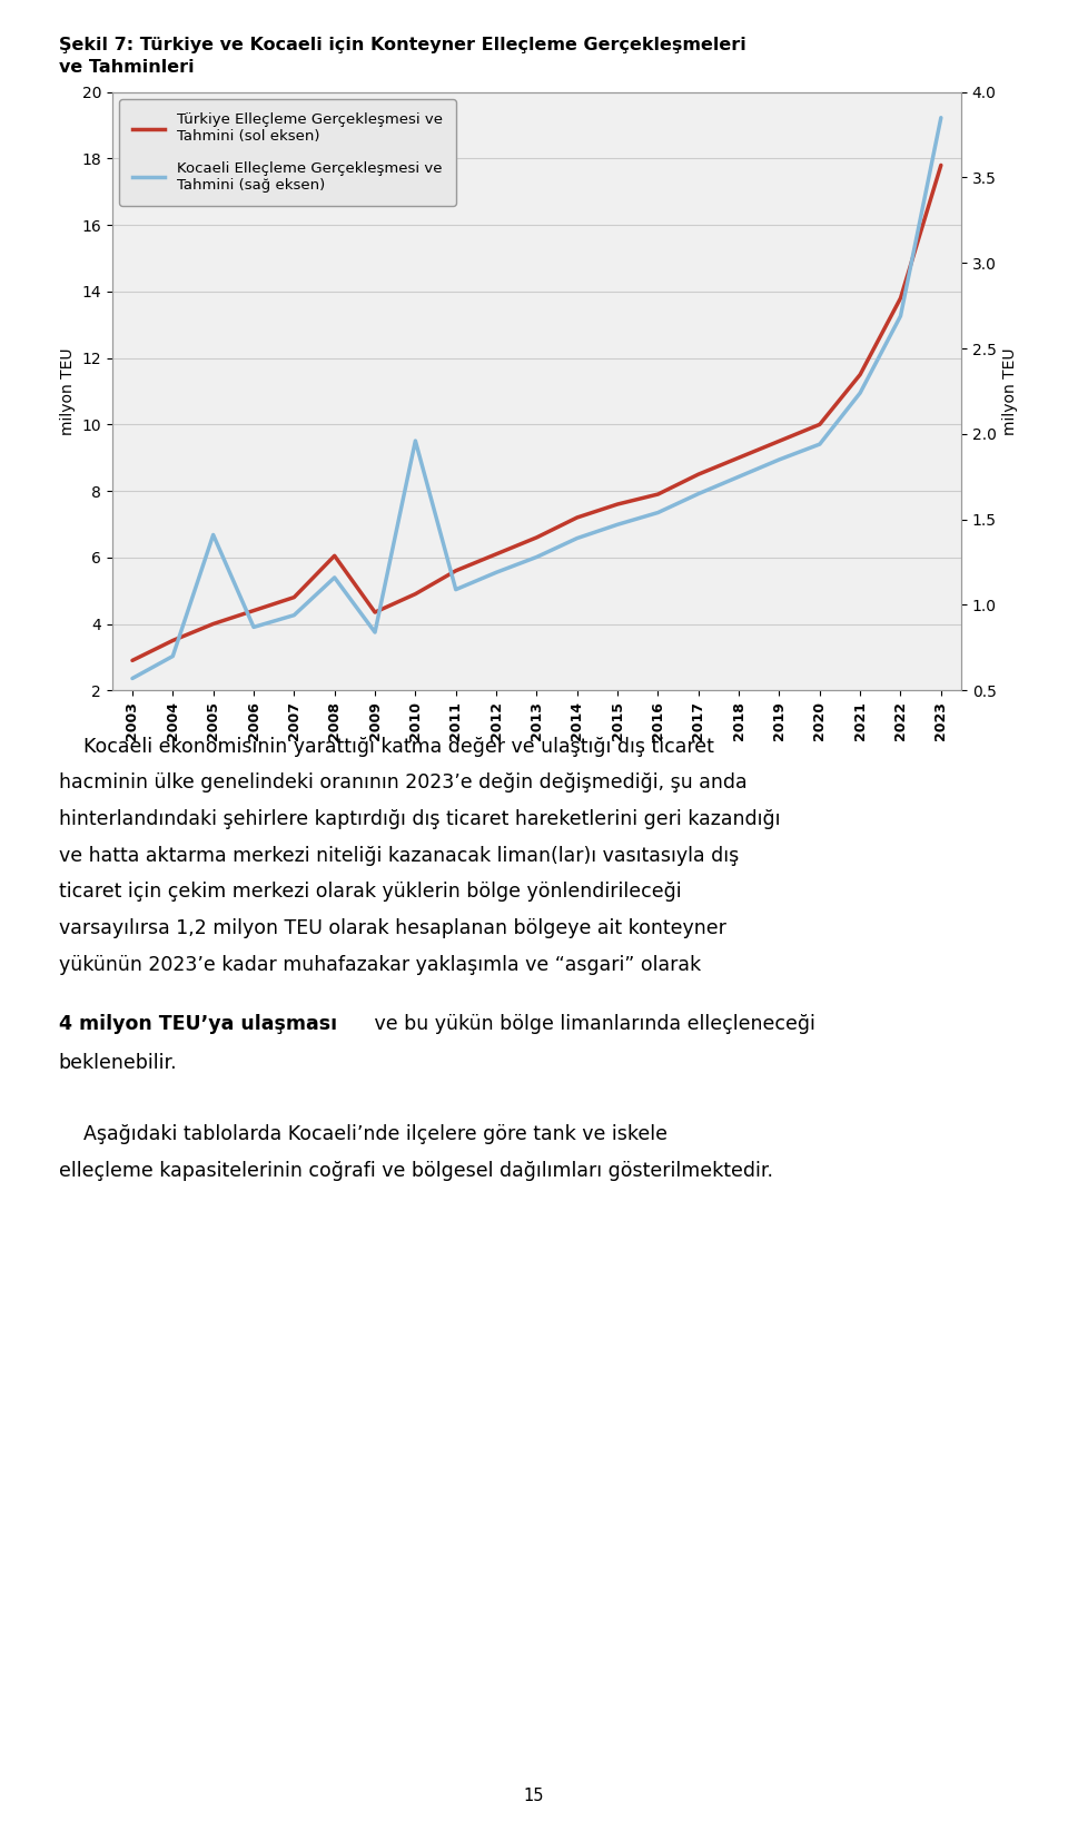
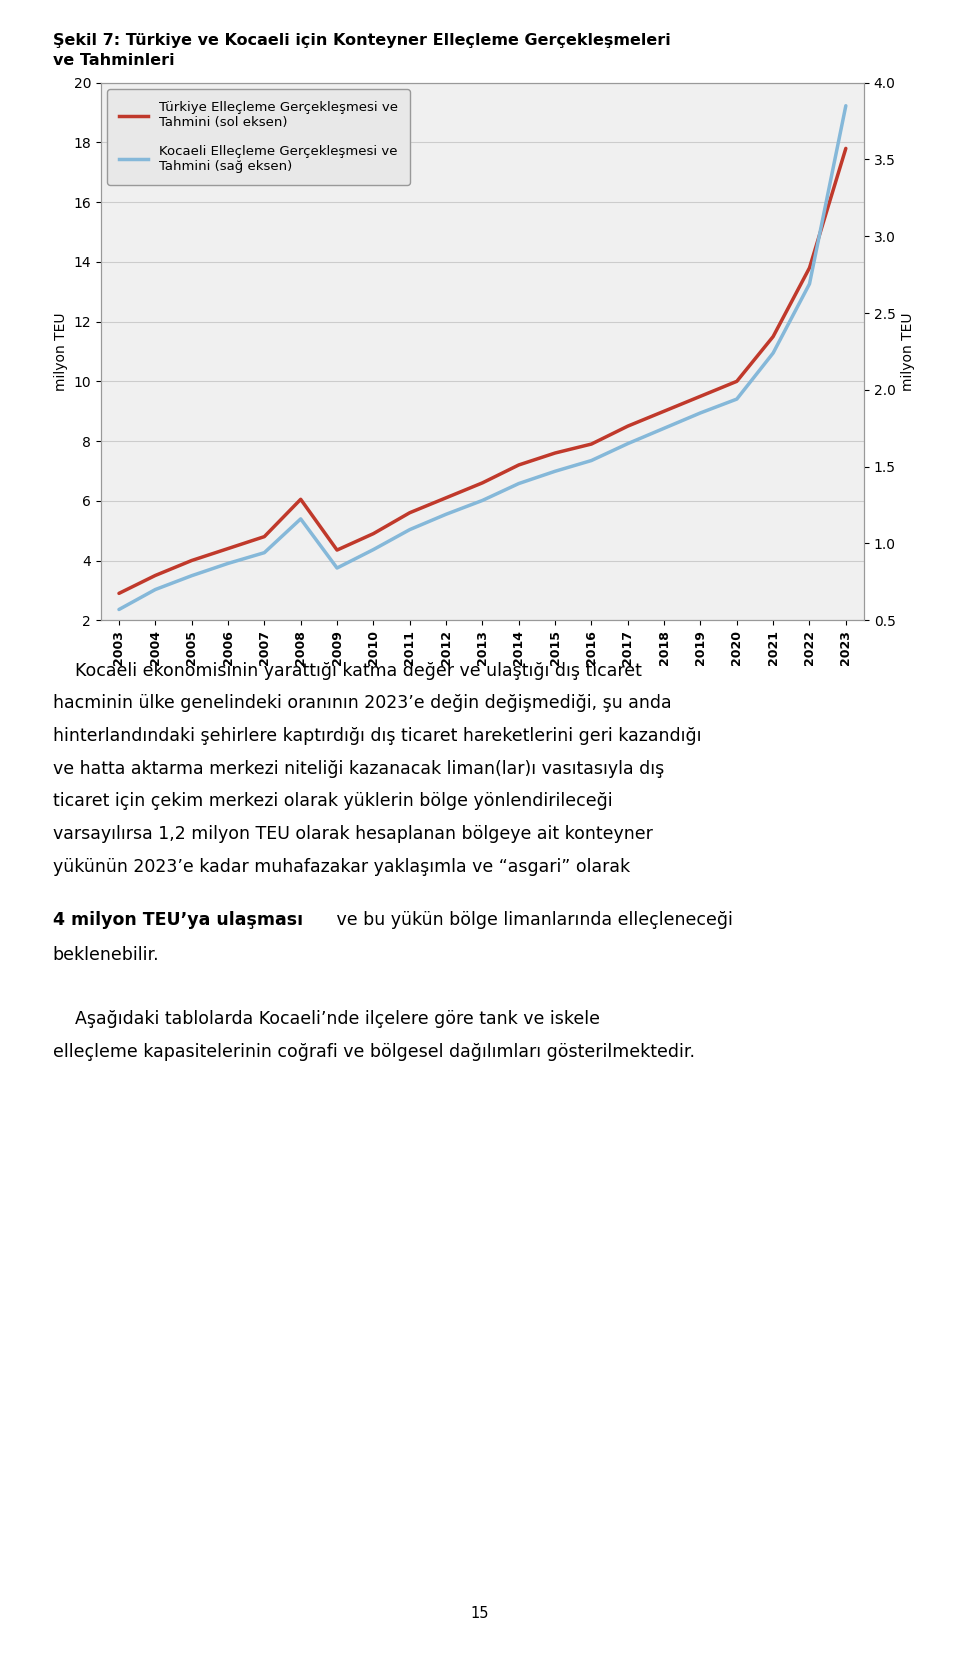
Kocaeli Elleçleme Gerçekleşmesi ve Tahmini (sağ eksen)/2005: 1.41 -> 0.79
Kocaeli Elleçleme Gerçekleşmesi ve Tahmini (sağ eksen)/2010: 1.96 -> 0.96
